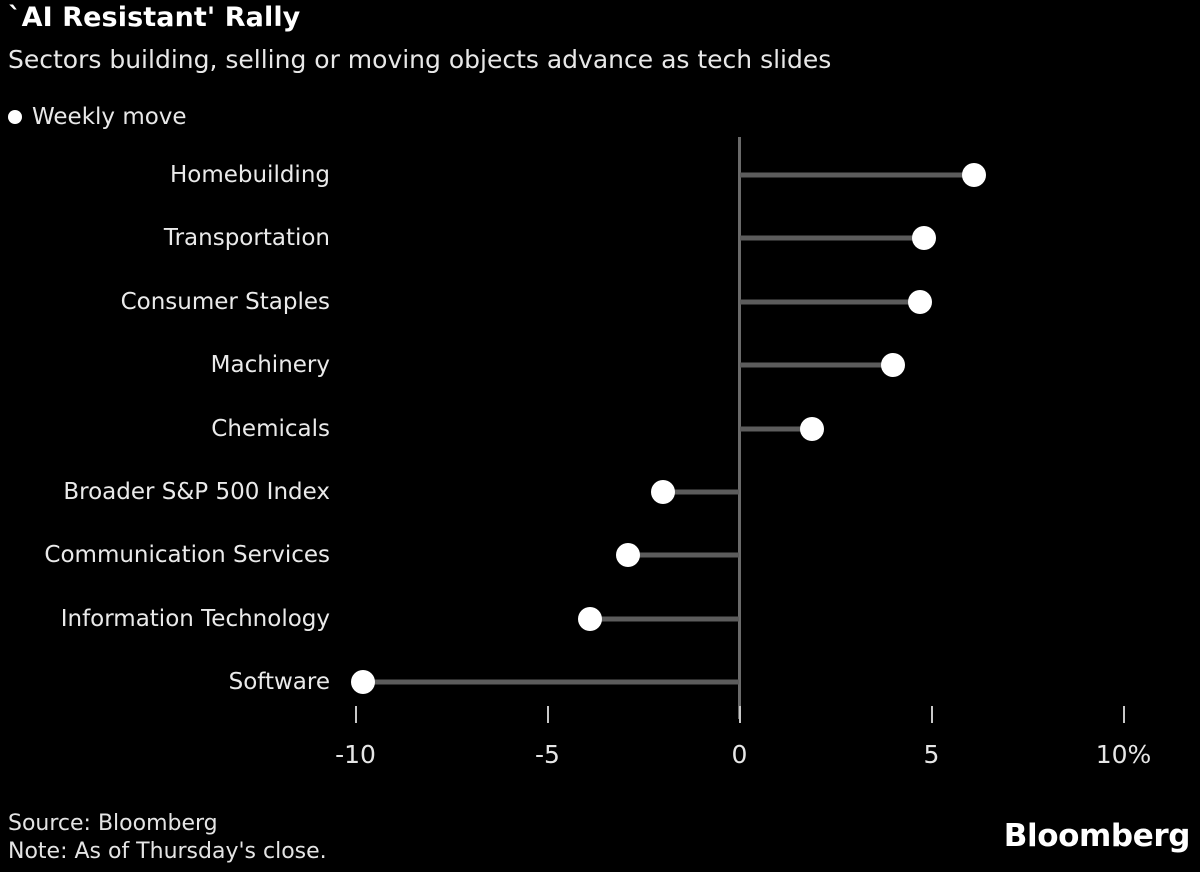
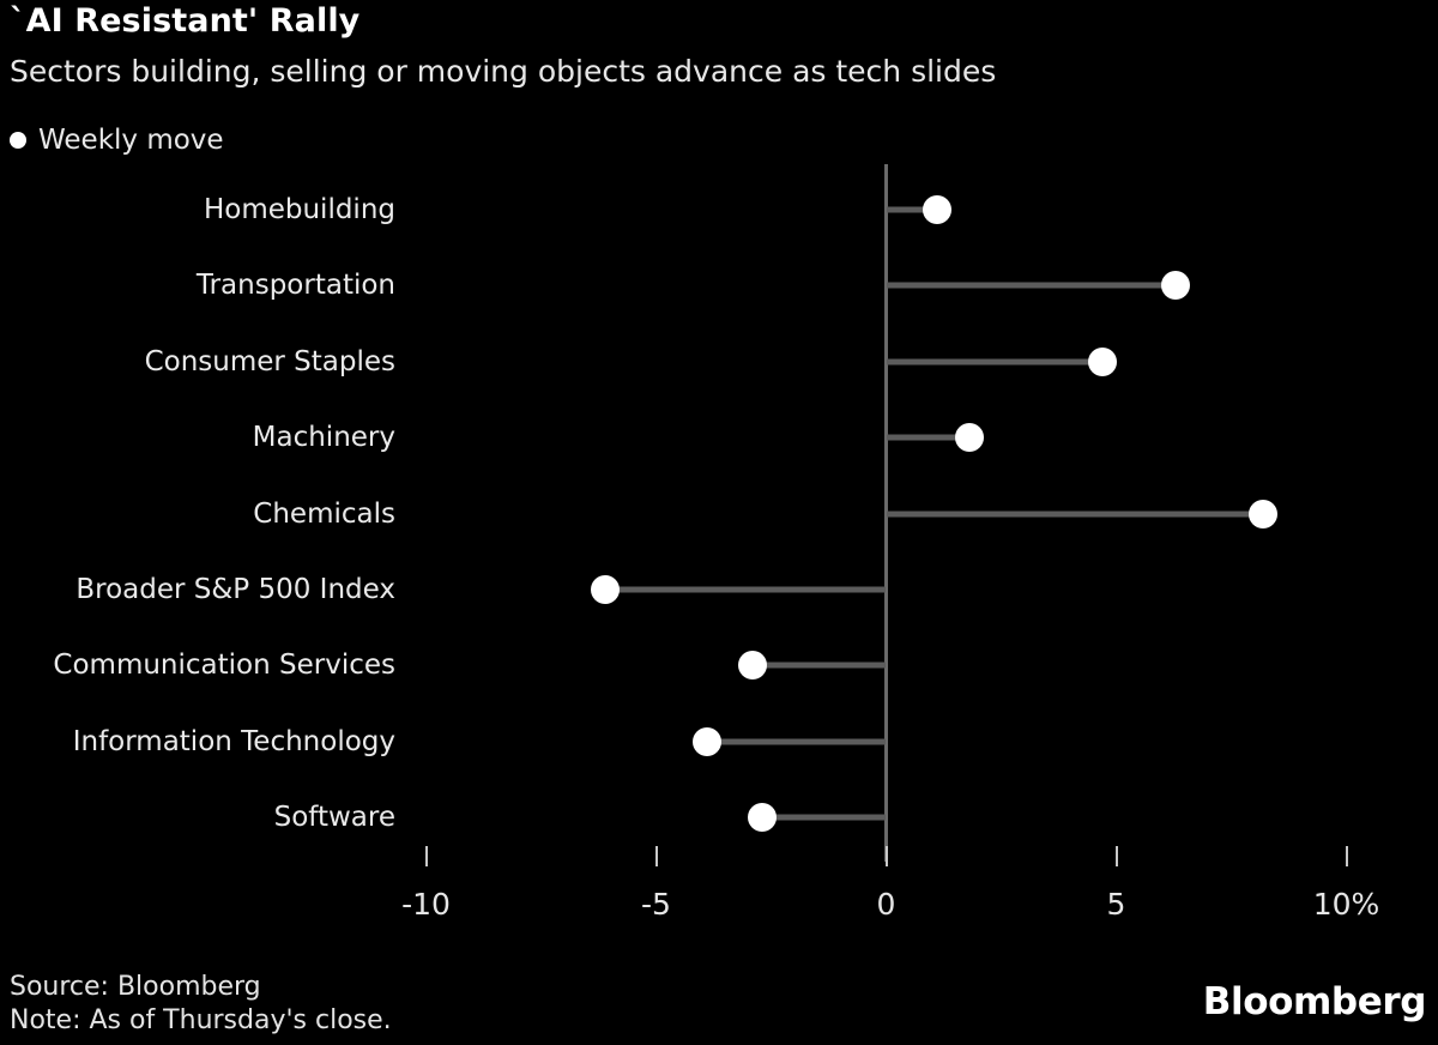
Homebuilding: 6.1% -> 1.1%
Transportation: 4.8% -> 6.3%
Machinery: 4.0% -> 1.8%
Chemicals: 1.9% -> 8.2%
Broader S&P 500 Index: -2.0% -> -6.1%
Software: -9.8% -> -2.7%
